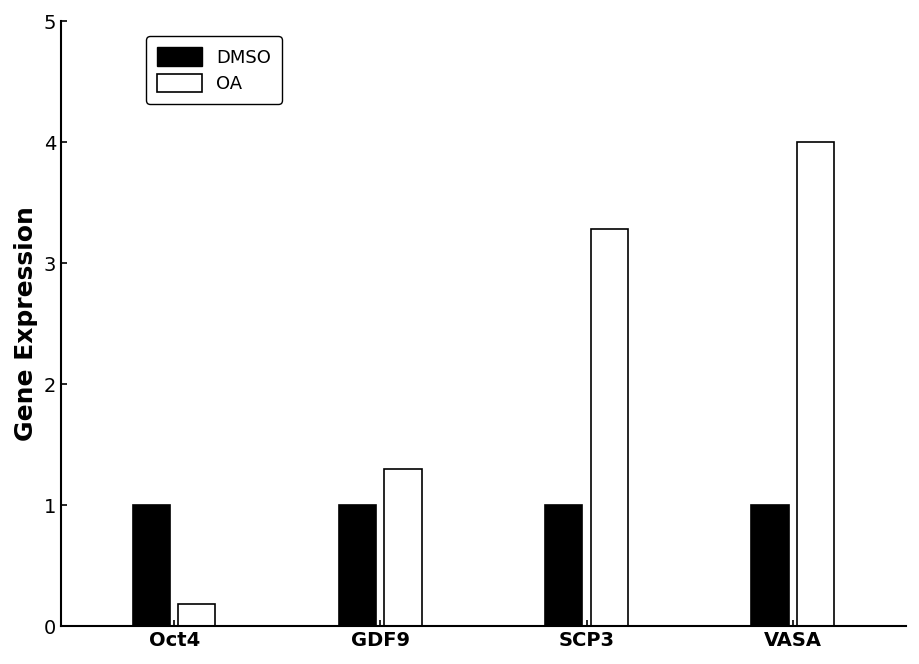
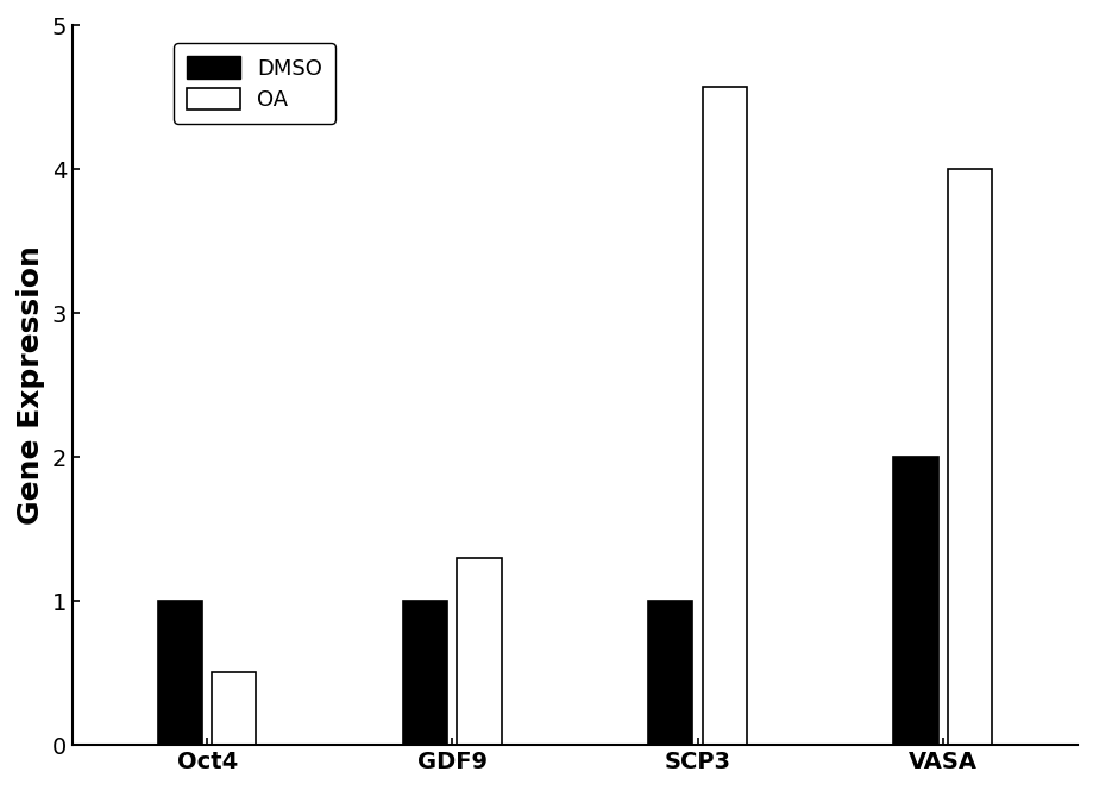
OA/Oct4: 0.18 -> 0.51
OA/SCP3: 3.28 -> 4.57
DMSO/VASA: 1 -> 2
